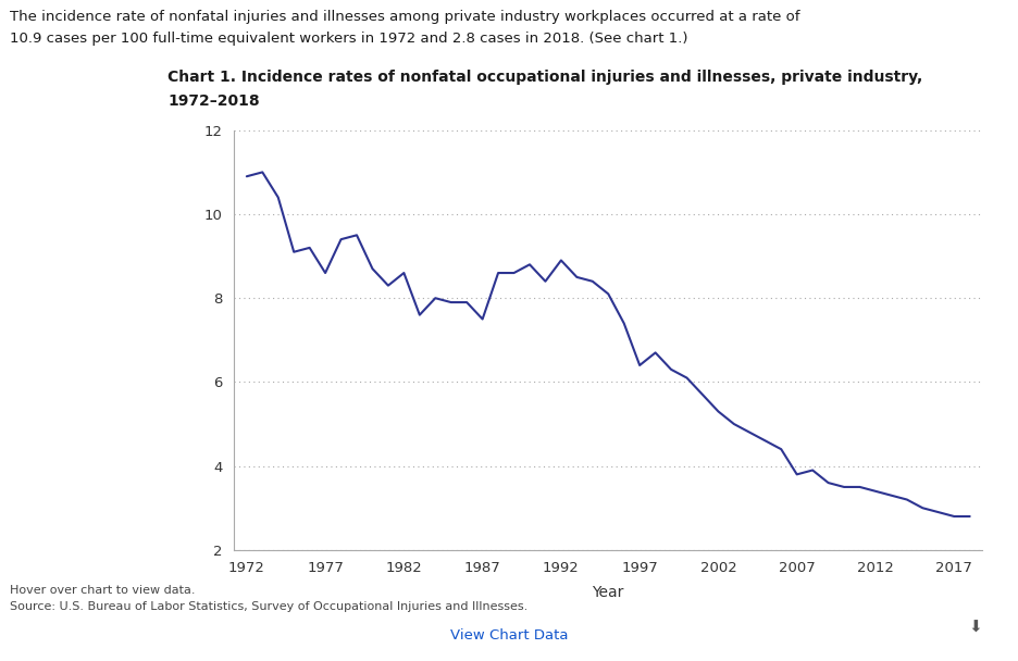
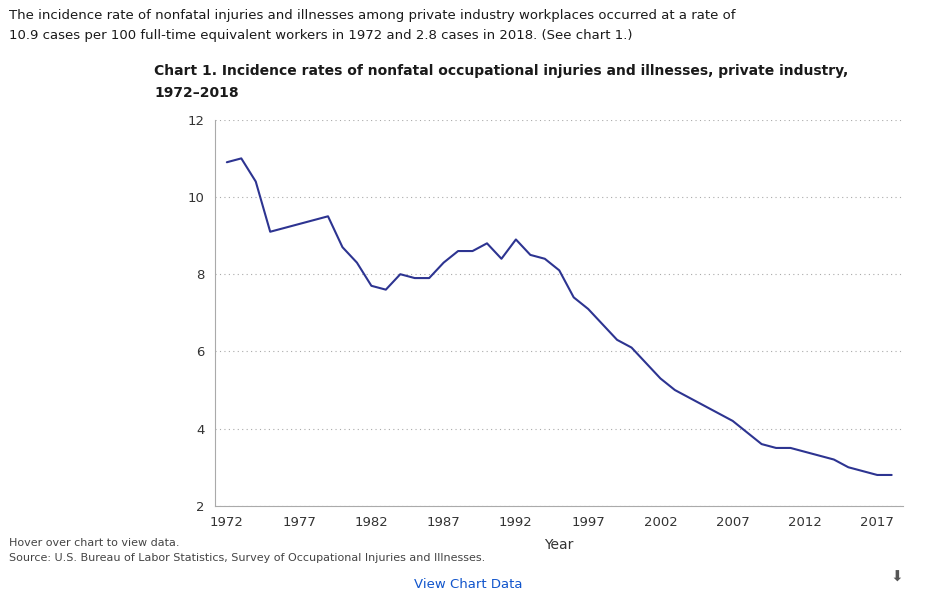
1977: 8.6 -> 9.3
1982: 8.6 -> 7.7
1987: 7.5 -> 8.3
1997: 6.4 -> 7.1
2007: 3.8 -> 4.2
